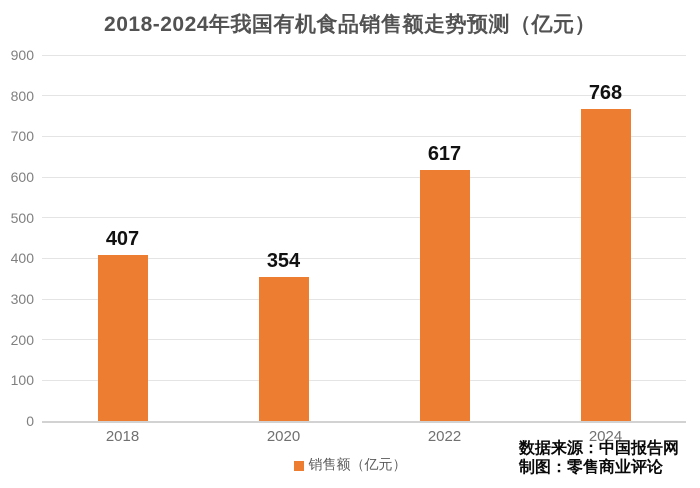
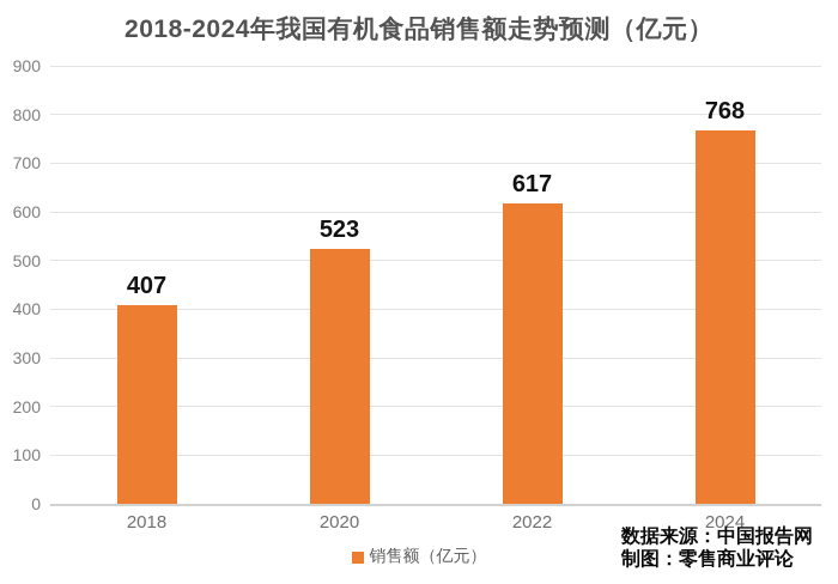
2020: 354 -> 523
